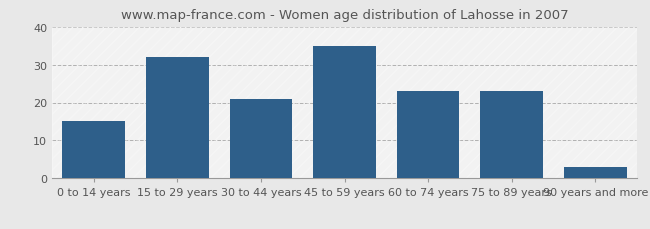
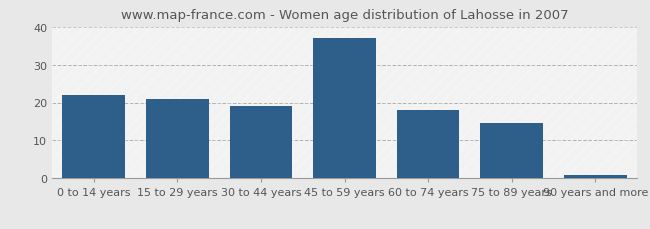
0 to 14 years: 15.0 -> 22.0
15 to 29 years: 32.0 -> 21.0
30 to 44 years: 21.0 -> 19.0
45 to 59 years: 35.0 -> 37.0
60 to 74 years: 23.0 -> 18.0
75 to 89 years: 23.0 -> 14.5
90 years and more: 3.0 -> 1.0
